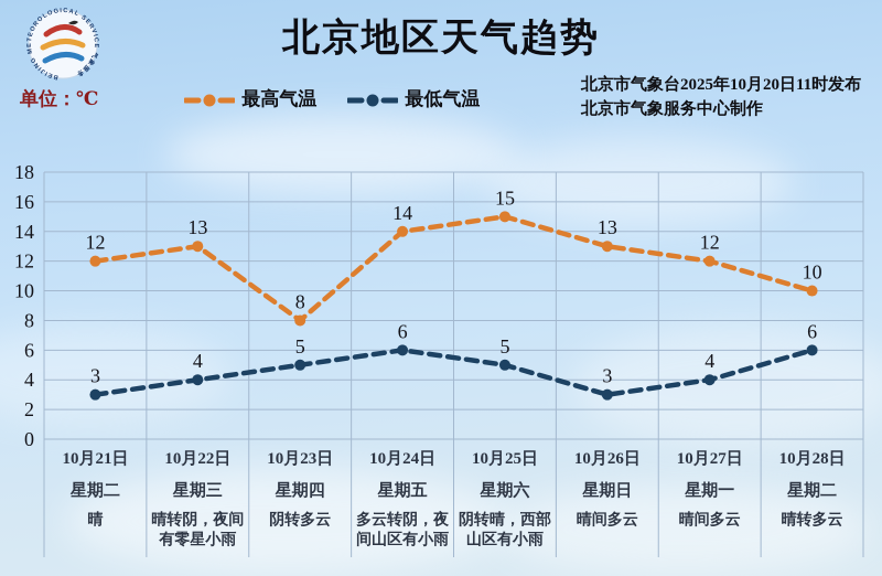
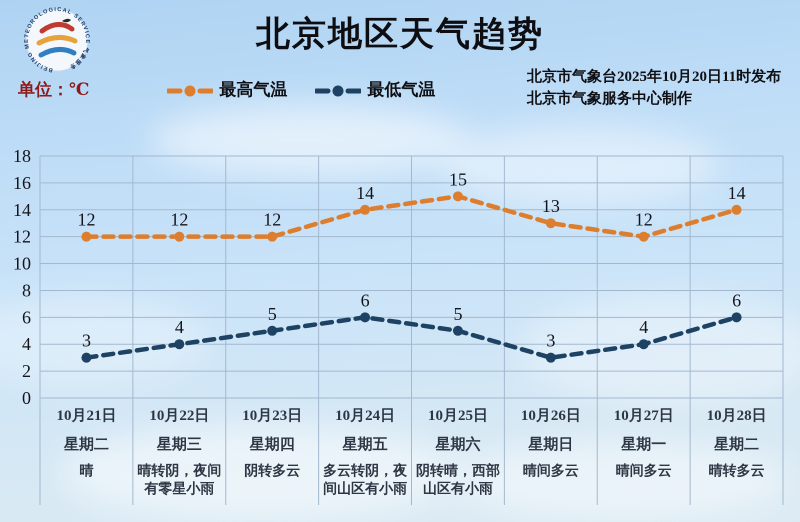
最高气温/10月22日: 13 -> 12
最高气温/10月23日: 8 -> 12
最高气温/10月28日: 10 -> 14
